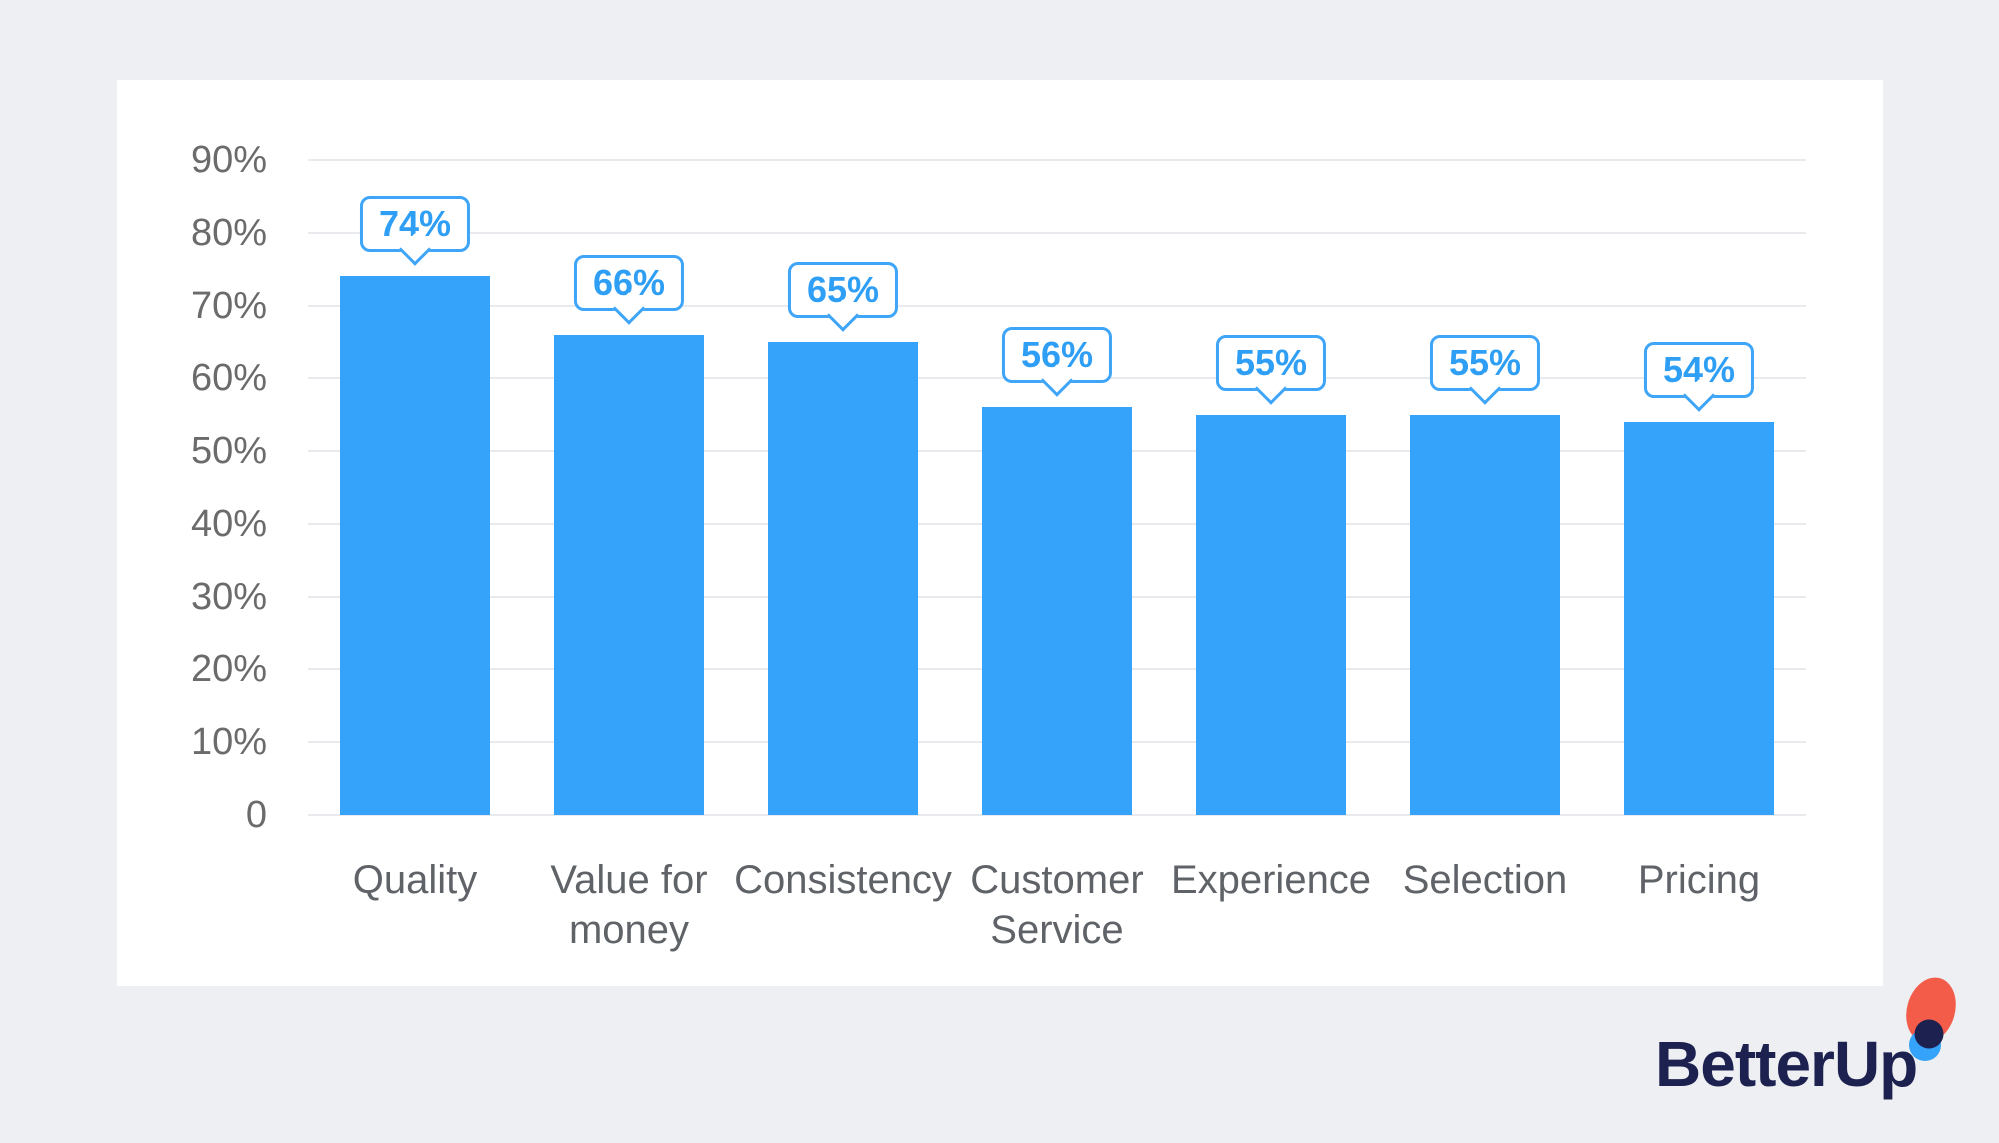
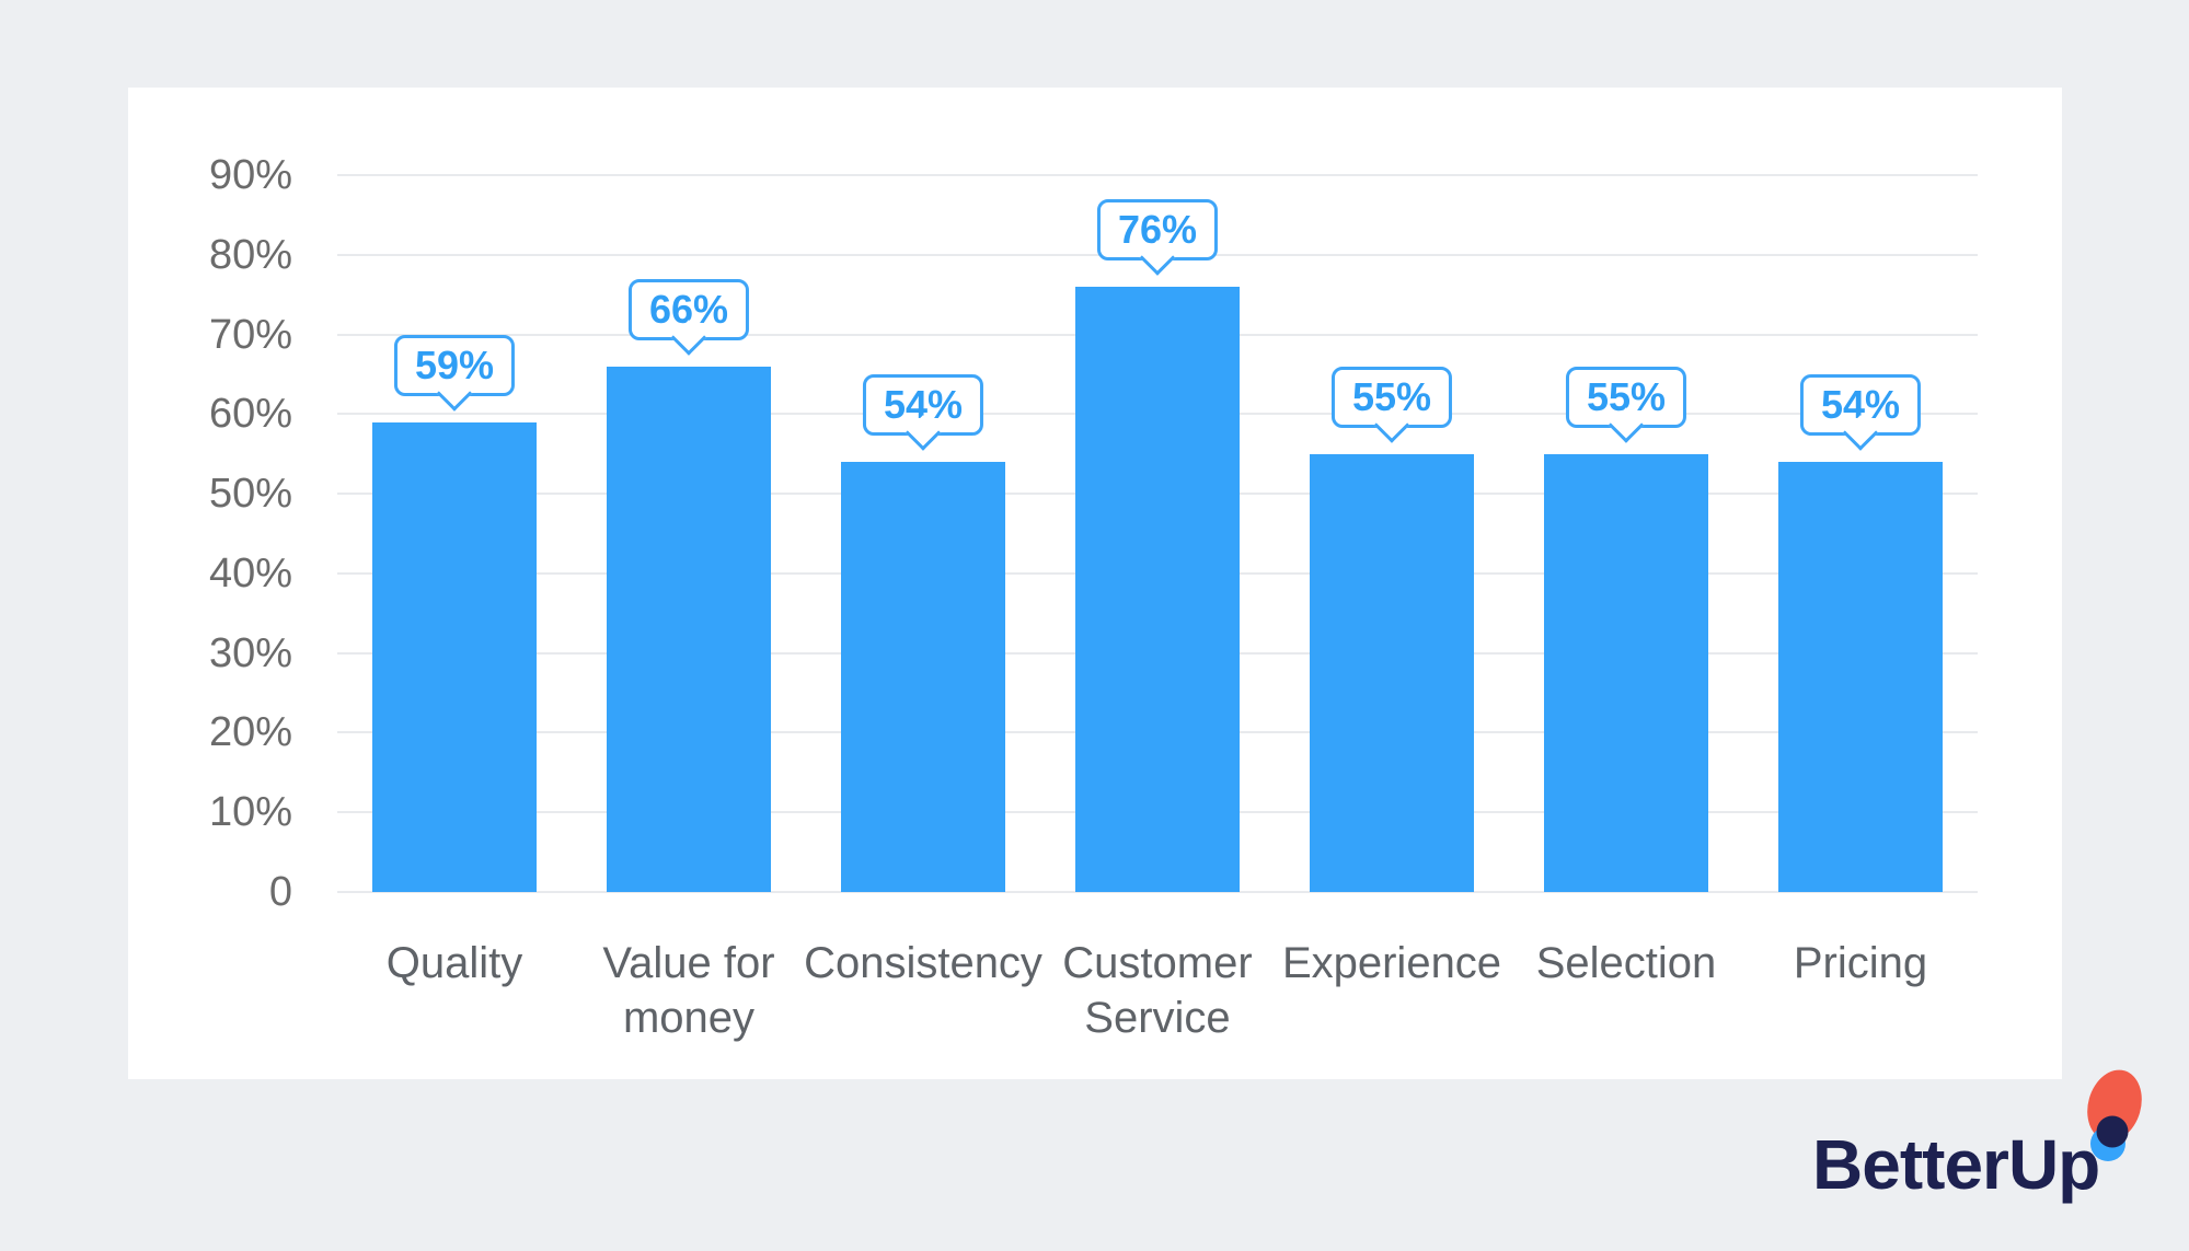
Quality: 74% -> 59%
Consistency: 65% -> 54%
Customer Service: 56% -> 76%
